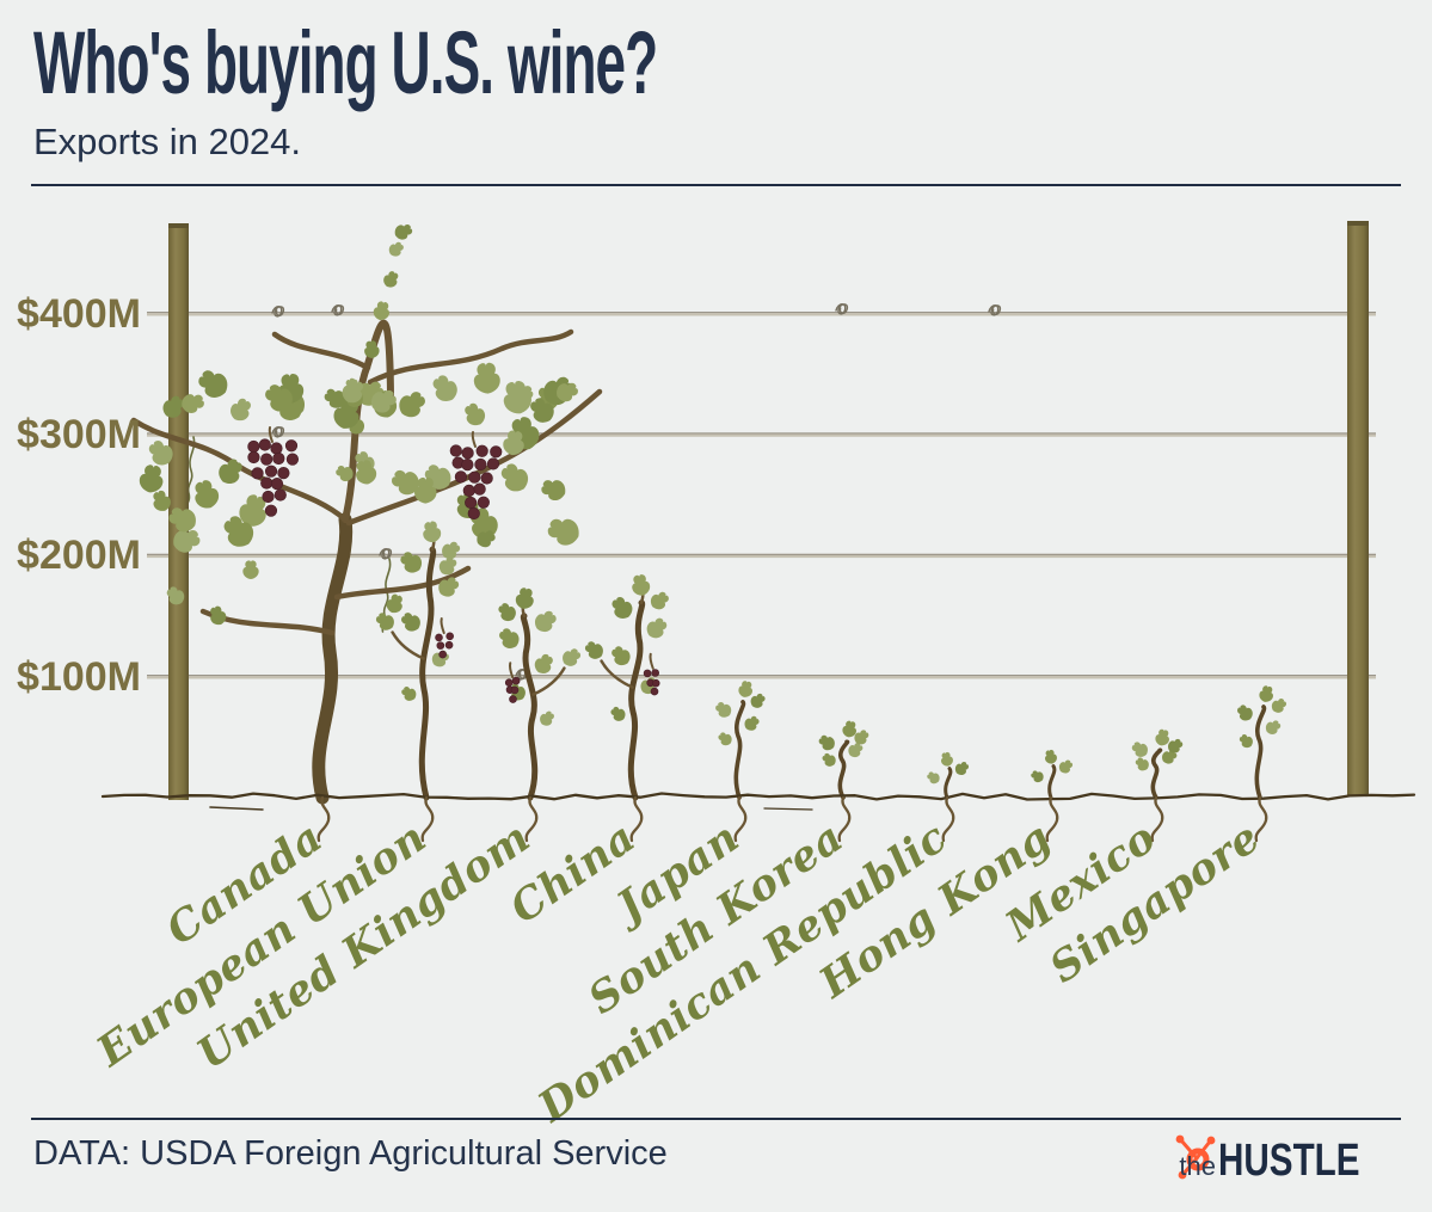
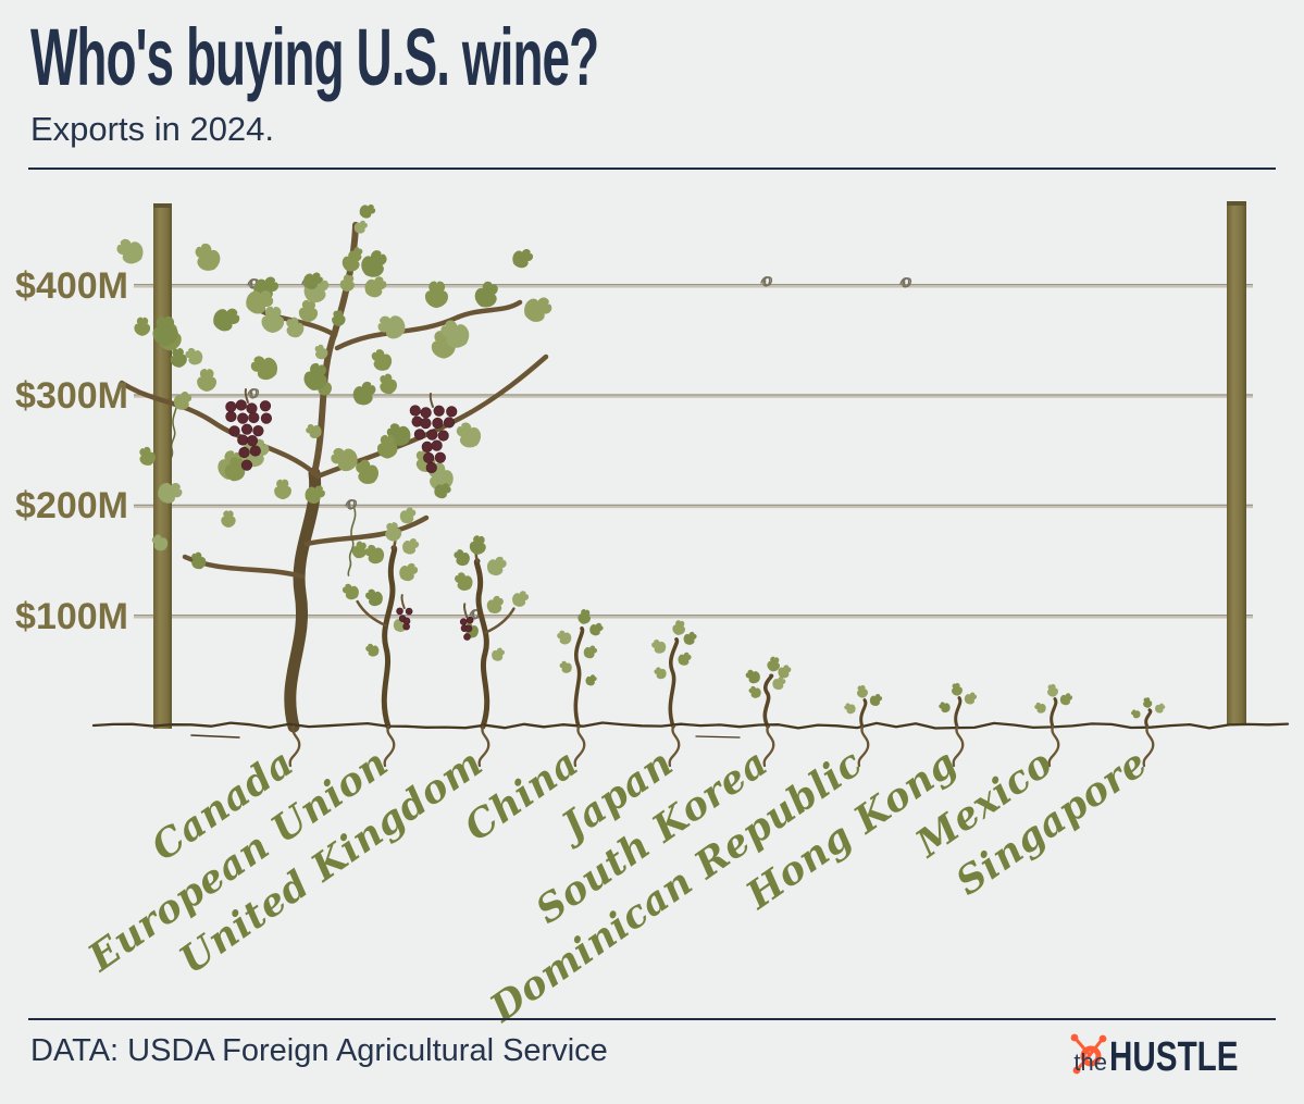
Canada: $343M -> $465M
European Union: $213M -> $170M
China: $169M -> $95M
Mexico: $45M -> $28M
Singapore: $81M -> $18M
